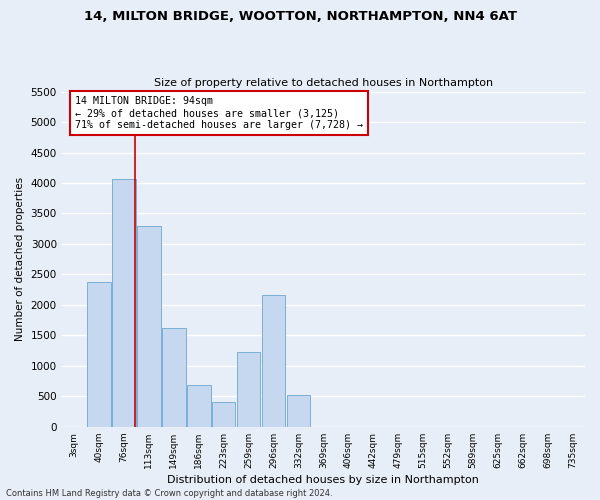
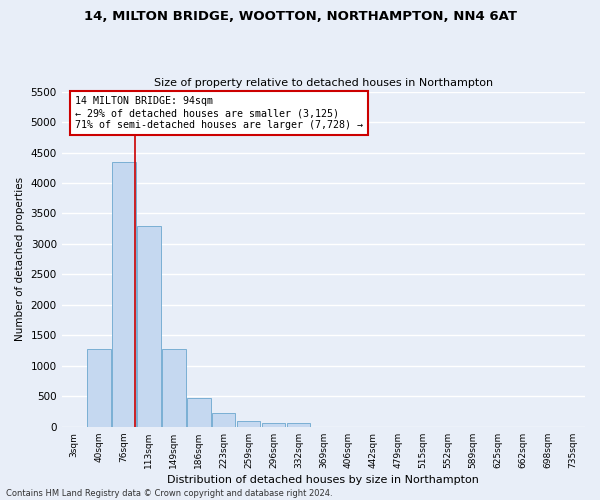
40sqm: 2380 -> 1270
76sqm: 4060 -> 4340
149sqm: 1620 -> 1280
186sqm: 680 -> 480
223sqm: 400 -> 220
259sqm: 1220 -> 90
296sqm: 2160 -> 60
332sqm: 520 -> 60
